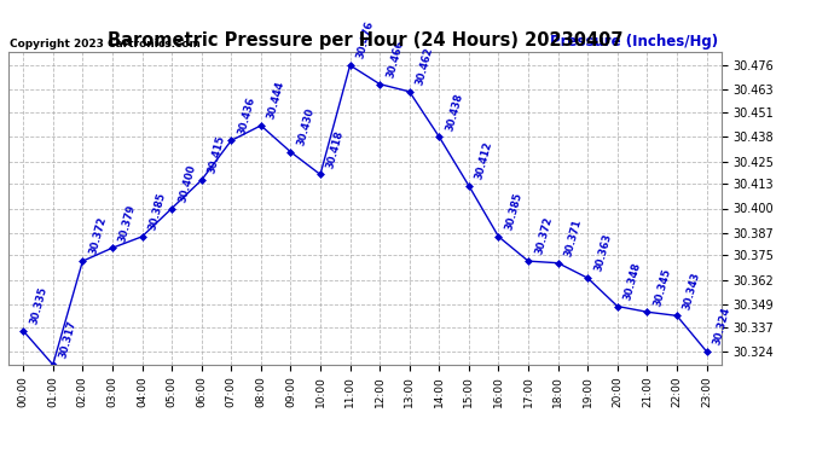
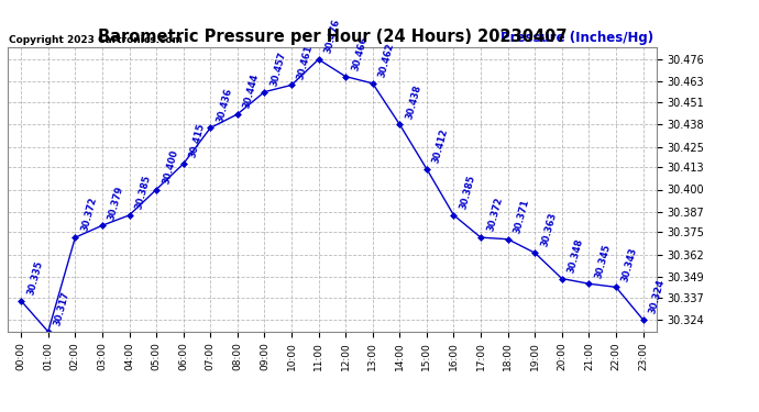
09:00: 30.430 -> 30.457
10:00: 30.418 -> 30.461
